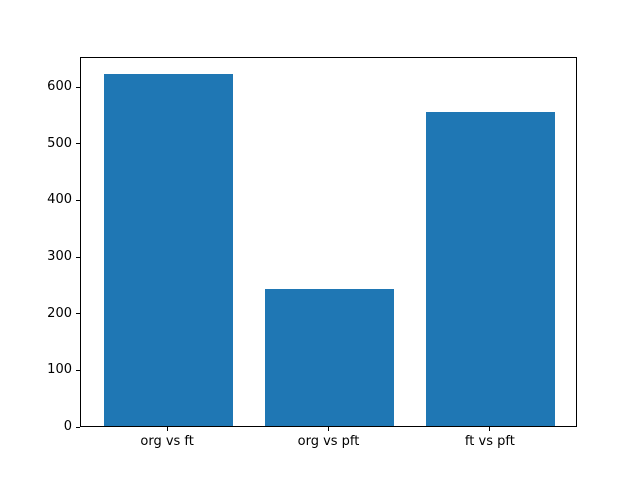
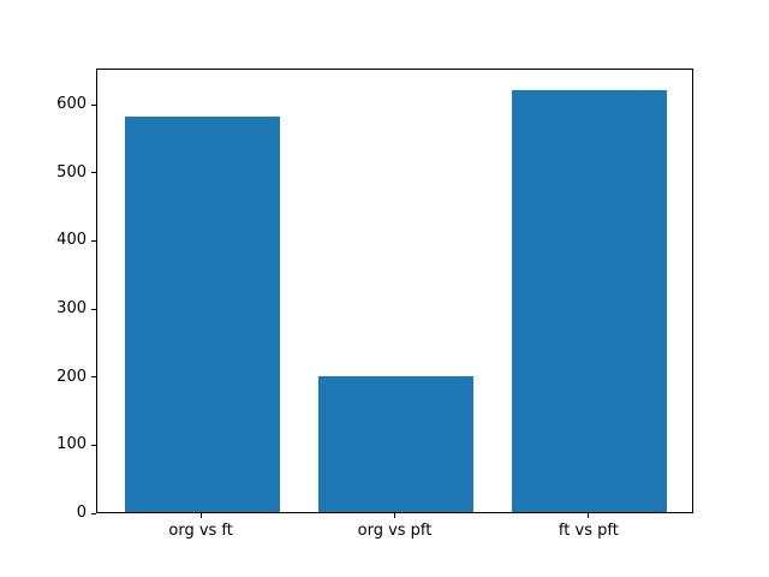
org vs ft: 620 -> 580
org vs pft: 240 -> 200
ft vs pft: 550 -> 620
